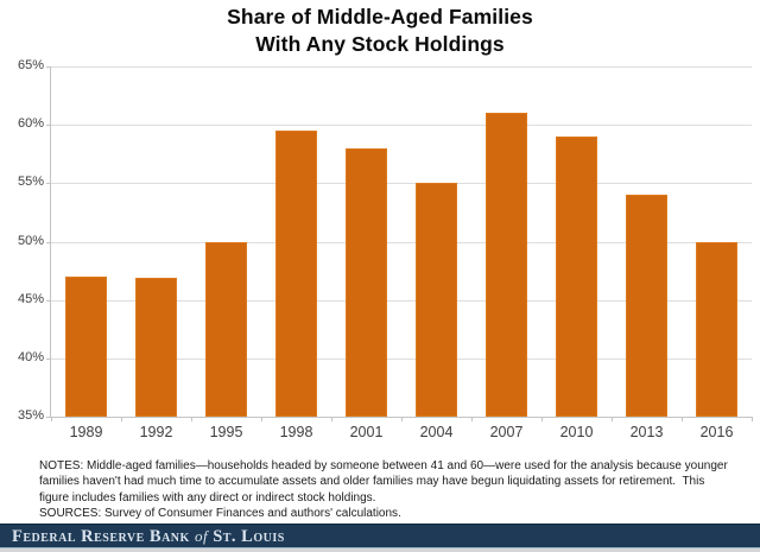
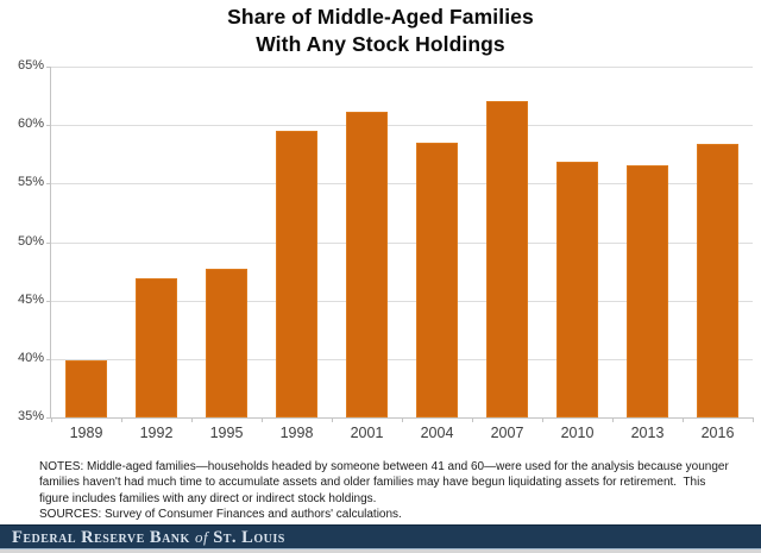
1989: 47% -> 40%
1995: 50% -> 48%
2001: 58% -> 61%
2004: 55% -> 58%
2007: 61% -> 62%
2010: 59% -> 57%
2013: 54% -> 57%
2016: 50% -> 58%
